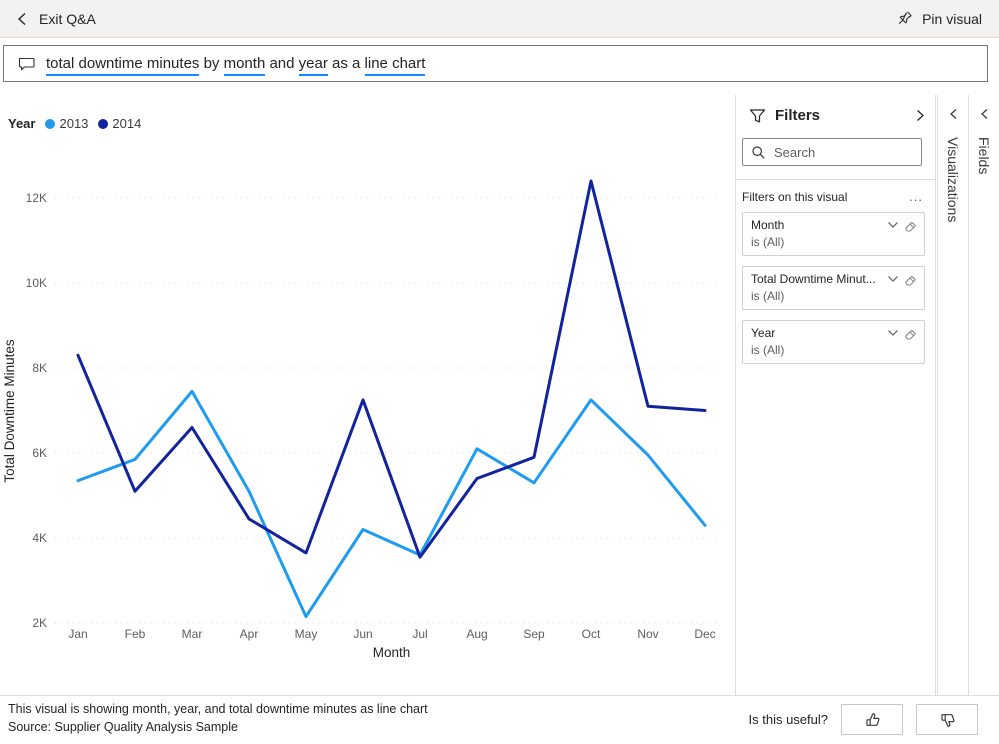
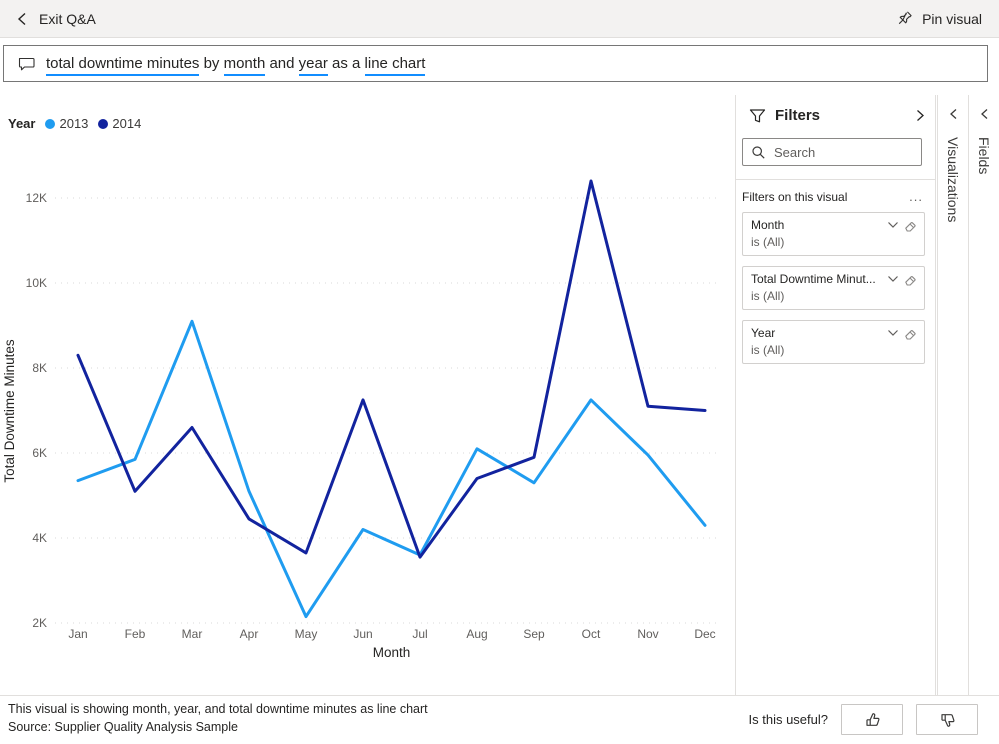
2013/Mar: 7.4K -> 9.1K
